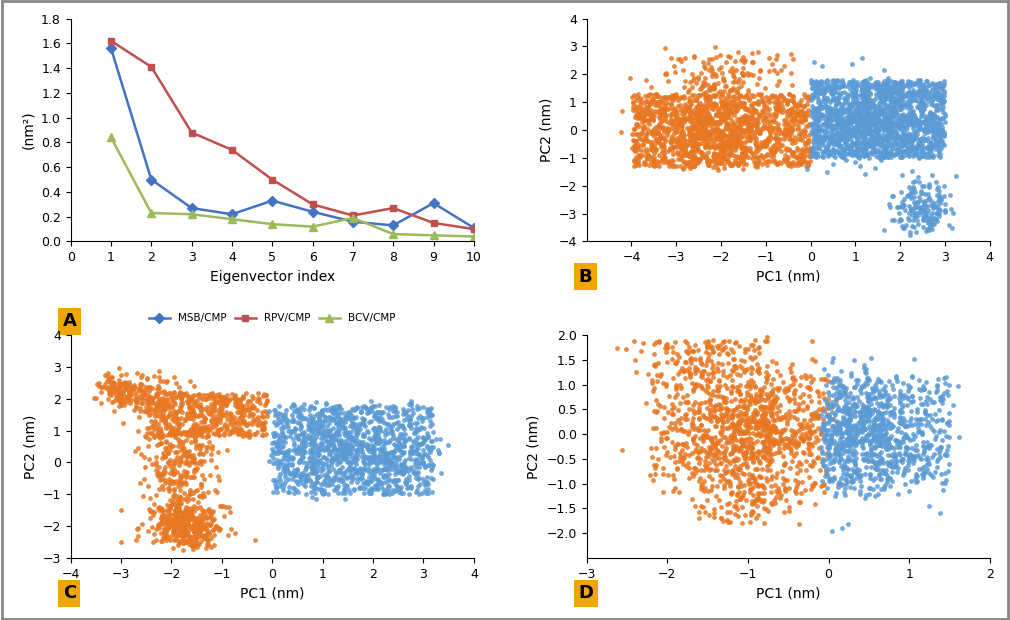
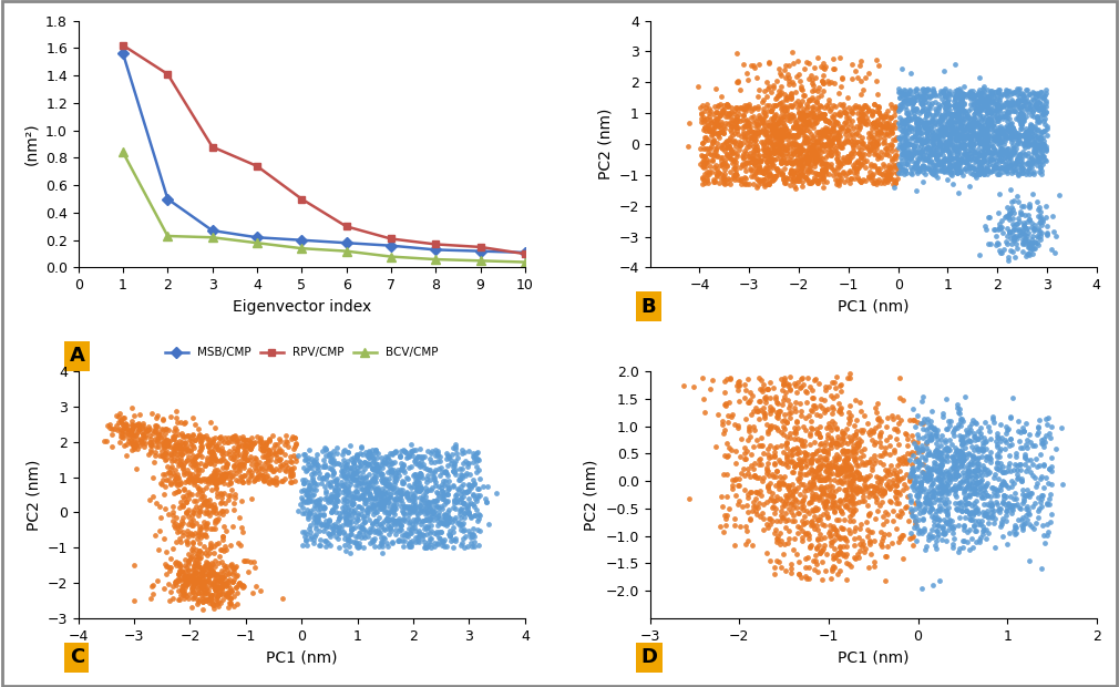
MSB/CMP/5: 0.33 -> 0.20
MSB/CMP/6: 0.24 -> 0.18
BCV/CMP/7: 0.19 -> 0.08
RPV/CMP/8: 0.27 -> 0.17
MSB/CMP/9: 0.31 -> 0.12
